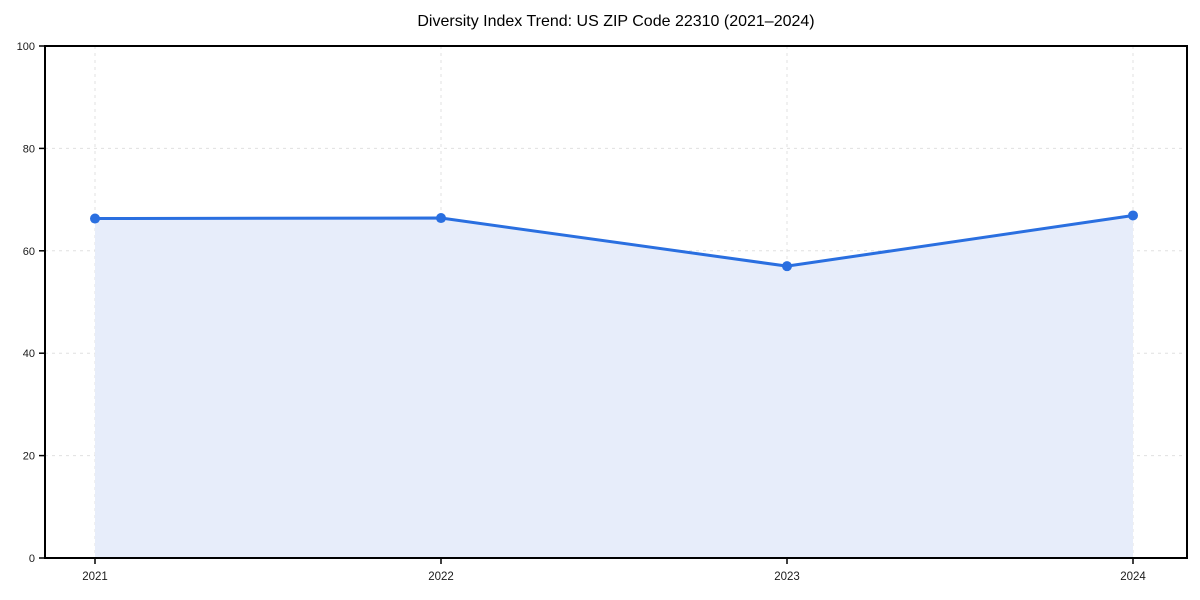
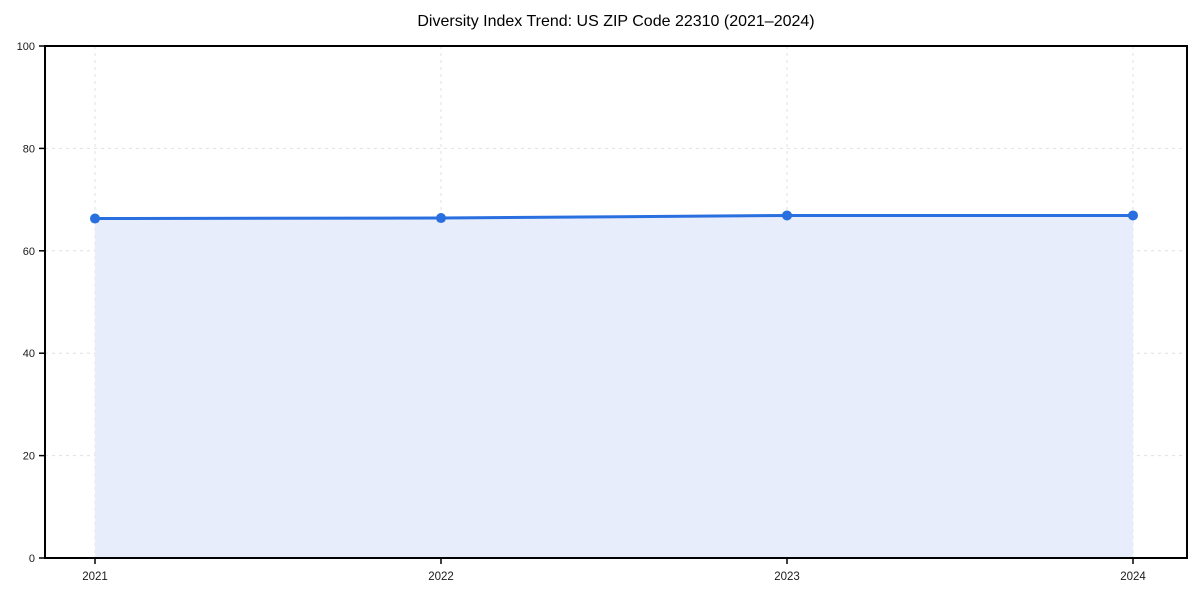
2023: 57 -> 67
